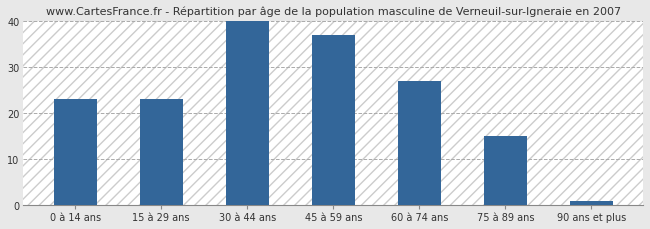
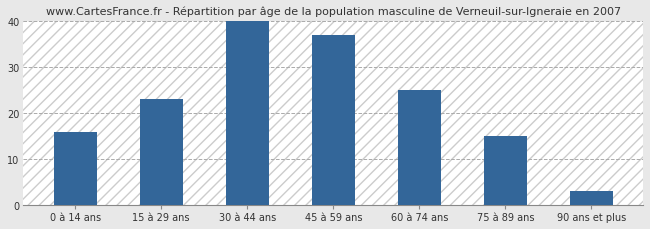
0 à 14 ans: 23 -> 16
60 à 74 ans: 27 -> 25
90 ans et plus: 1 -> 3
